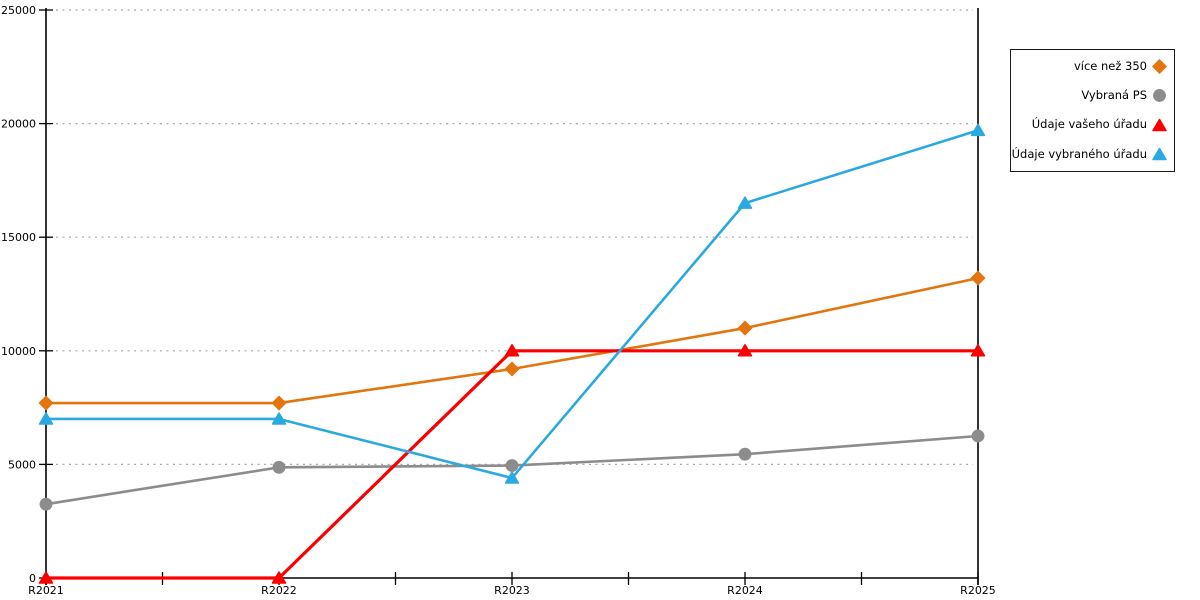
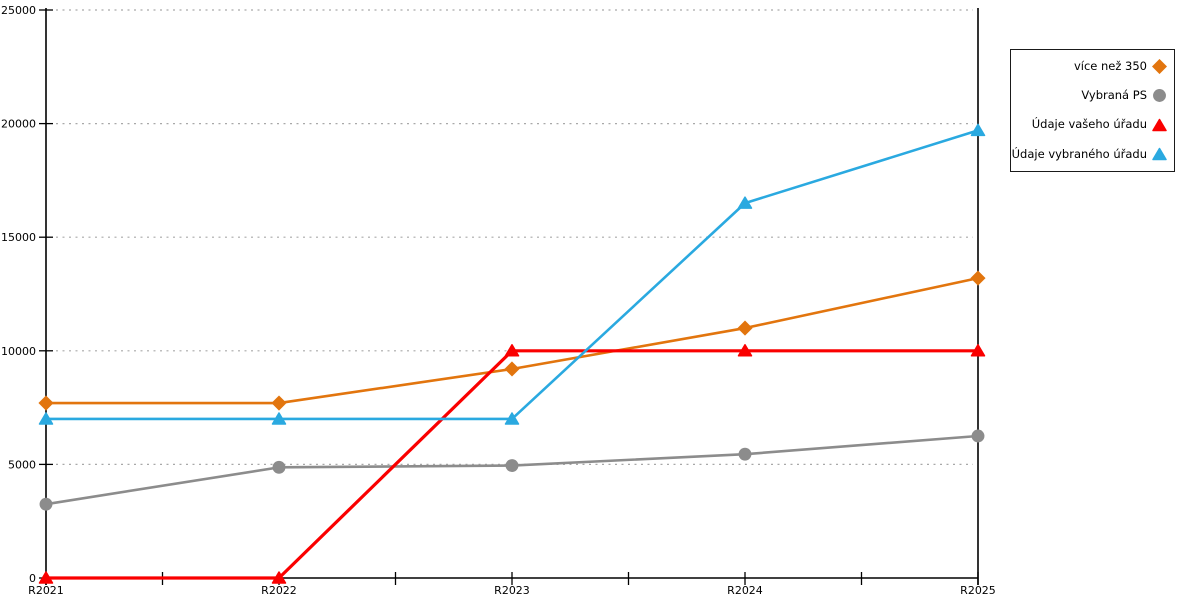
Údaje vybraného úřadu/R2023: 4400 -> 7000
